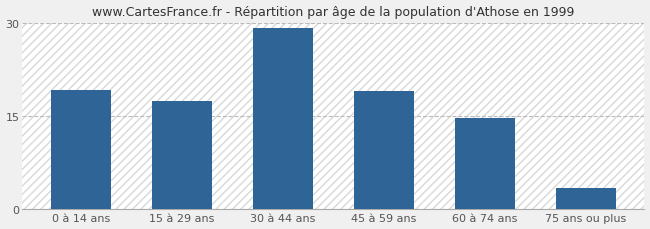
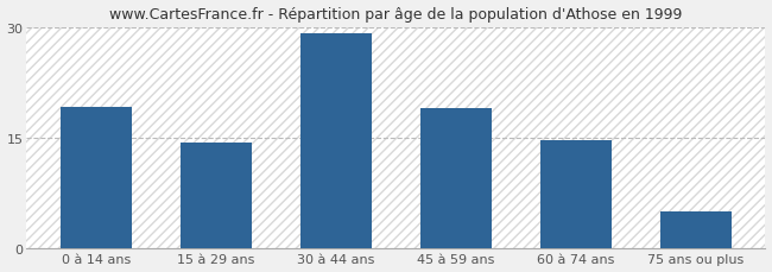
15 à 29 ans: 17.5 -> 14.4
75 ans ou plus: 3.5 -> 5.0
